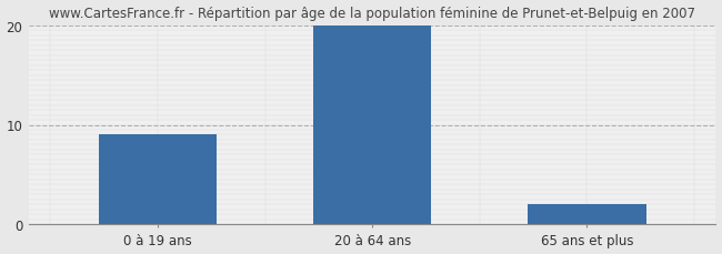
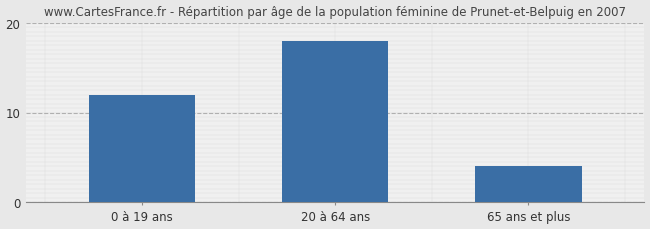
0 à 19 ans: 9 -> 12
20 à 64 ans: 20 -> 18
65 ans et plus: 2 -> 4
